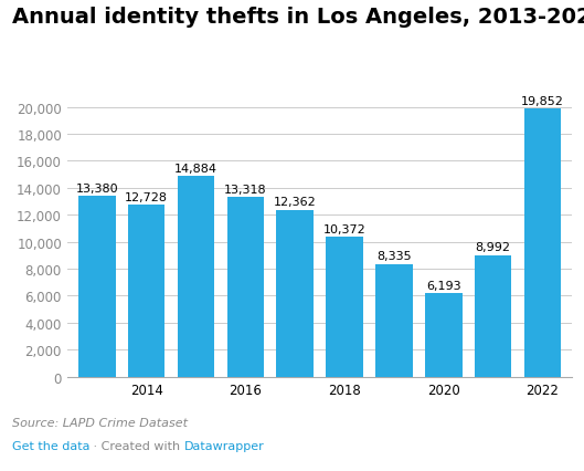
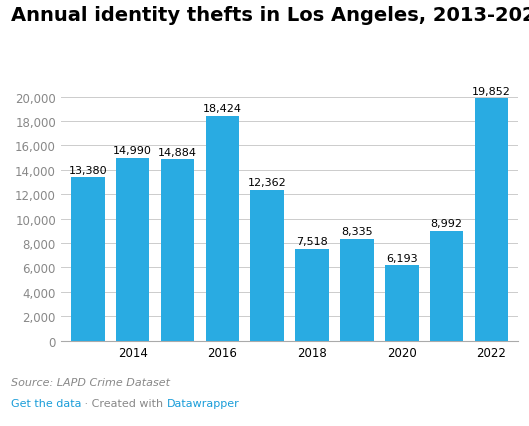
2014: 12,728 -> 14,990
2016: 13,318 -> 18,424
2018: 10,372 -> 7,518
